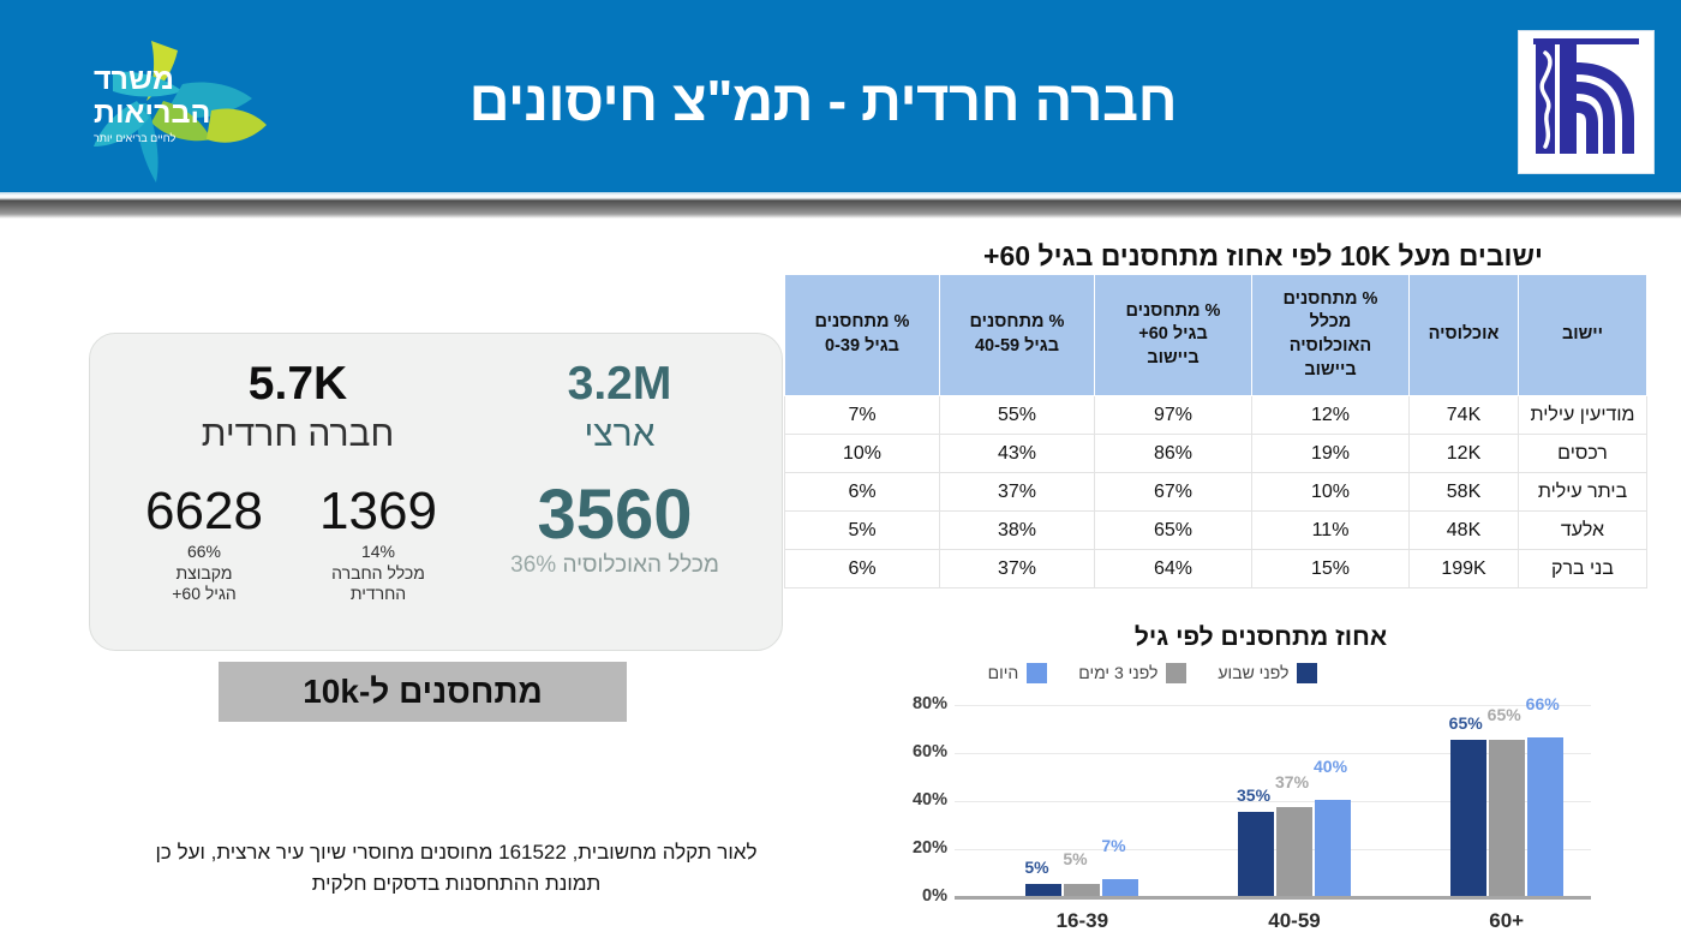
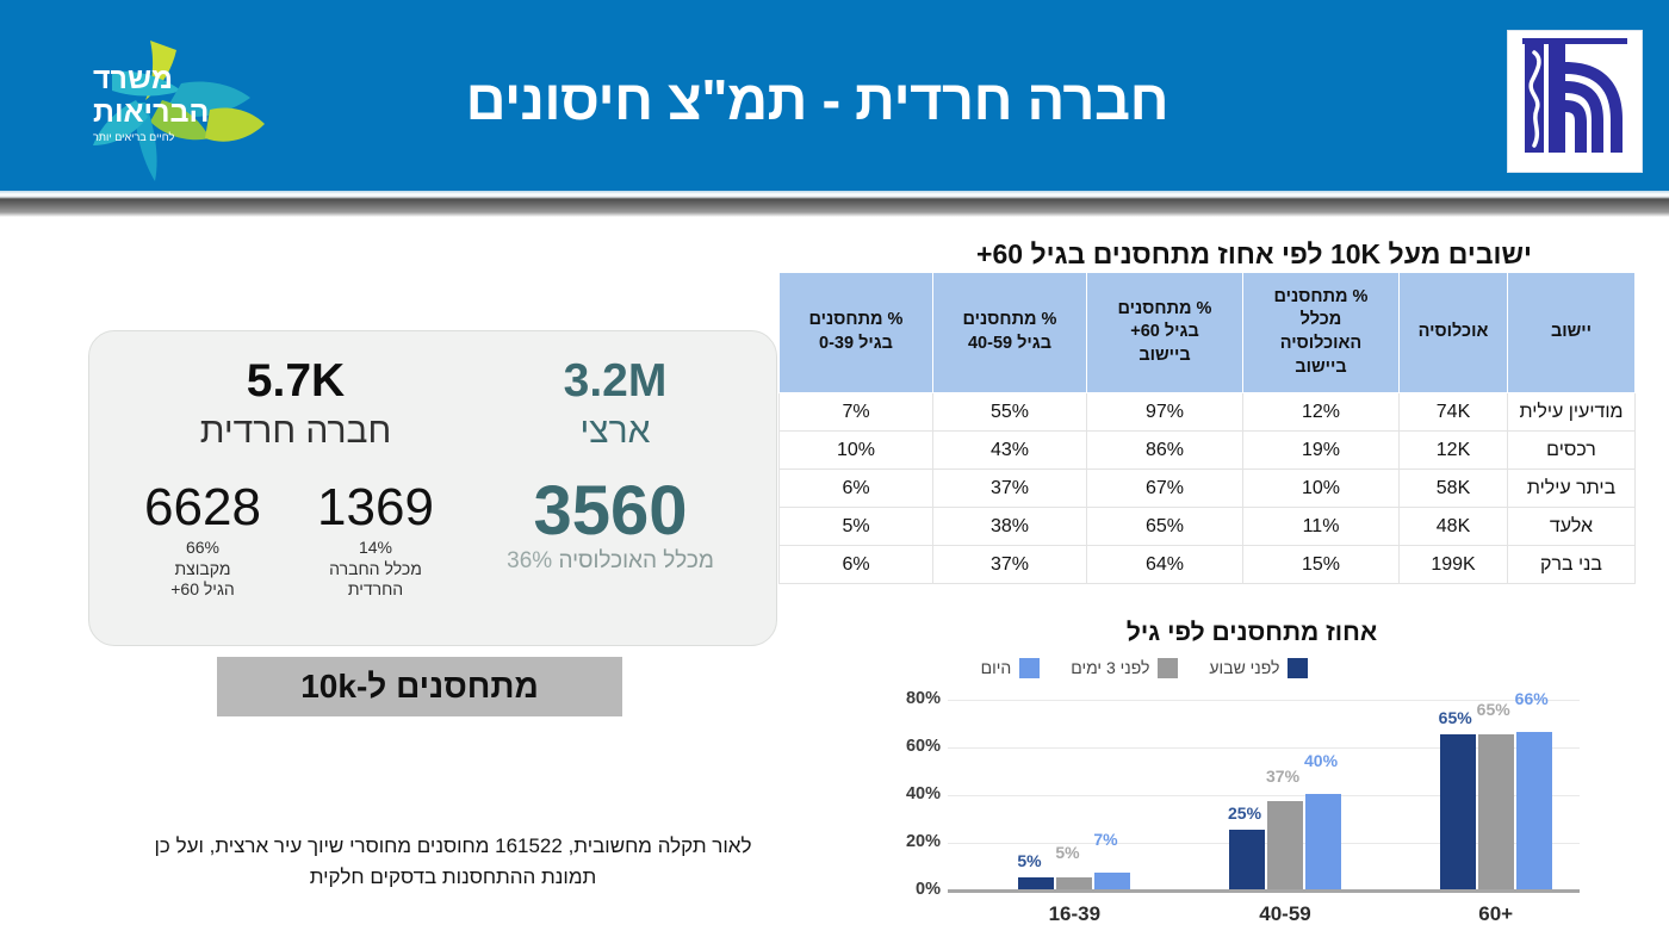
לפני שבוע/40-59: 35% -> 25%
